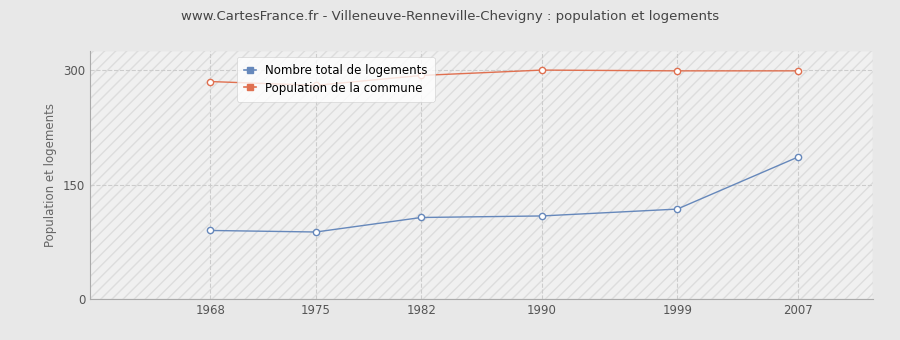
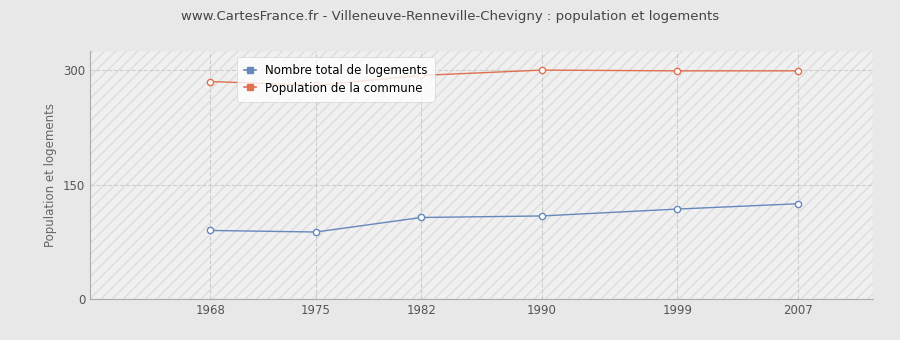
Nombre total de logements/2007: 186 -> 125
